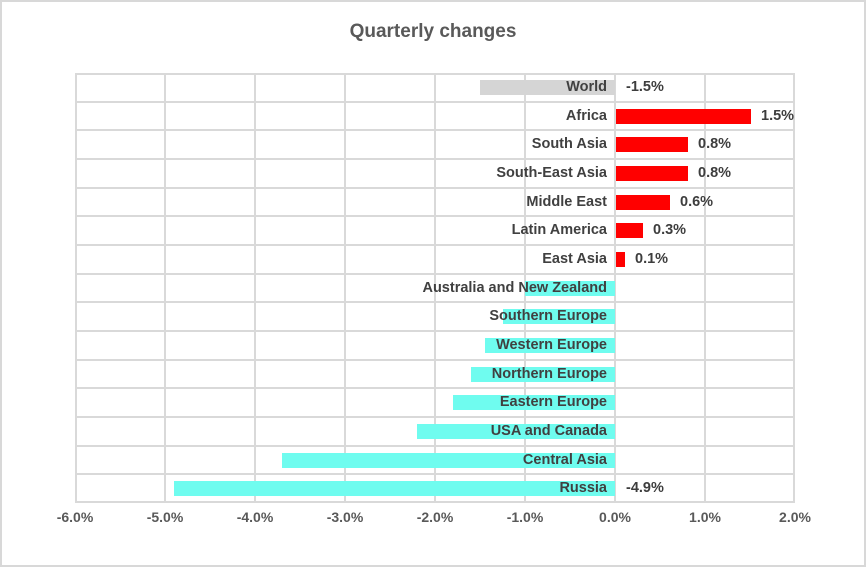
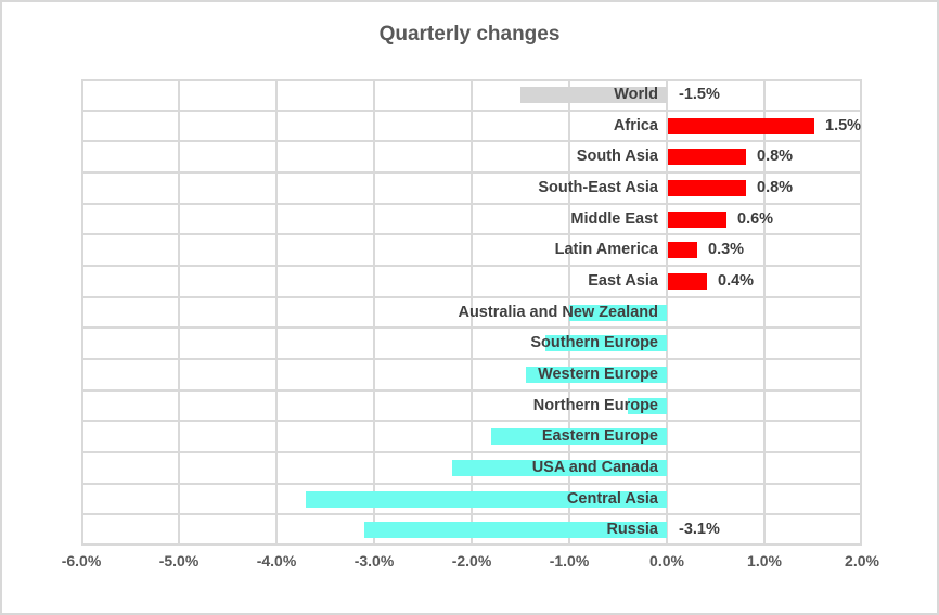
East Asia: 0.1% -> 0.4%
Northern Europe: -1.6% -> -0.4%
Russia: -4.9% -> -3.1%
